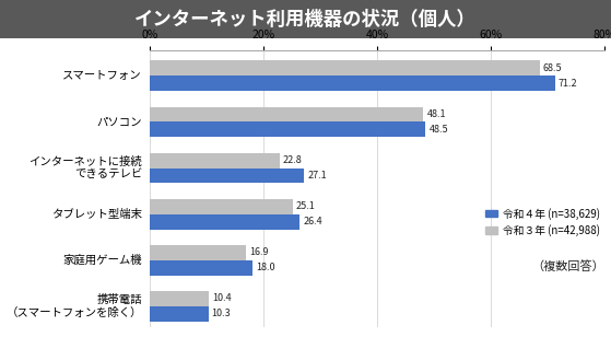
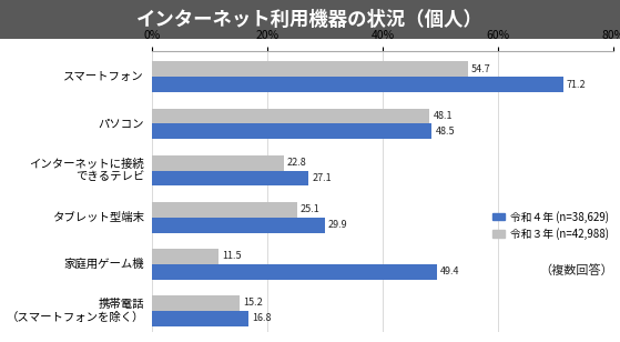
令和３年 (n=42,988)/スマートフォン: 68.5 -> 54.7
令和４年 (n=38,629)/タブレット型端末: 26.4 -> 29.9
令和３年 (n=42,988)/家庭用ゲーム機: 16.9 -> 11.5
令和４年 (n=38,629)/家庭用ゲーム機: 18.0 -> 49.4
令和３年 (n=42,988)/携帯電話 （スマートフォンを除く）: 10.4 -> 15.2
令和４年 (n=38,629)/携帯電話 （スマートフォンを除く）: 10.3 -> 16.8
